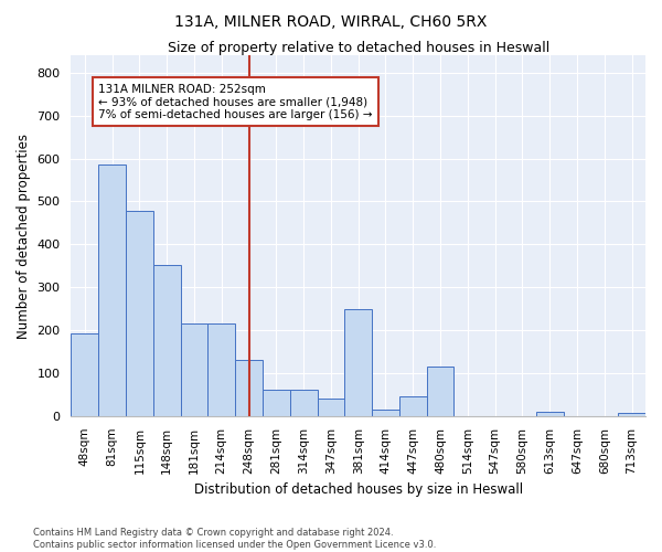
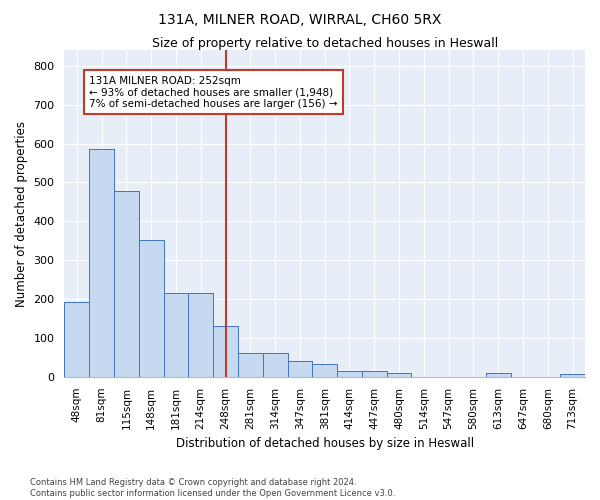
381sqm: 250 -> 33
447sqm: 45 -> 16
480sqm: 115 -> 10
